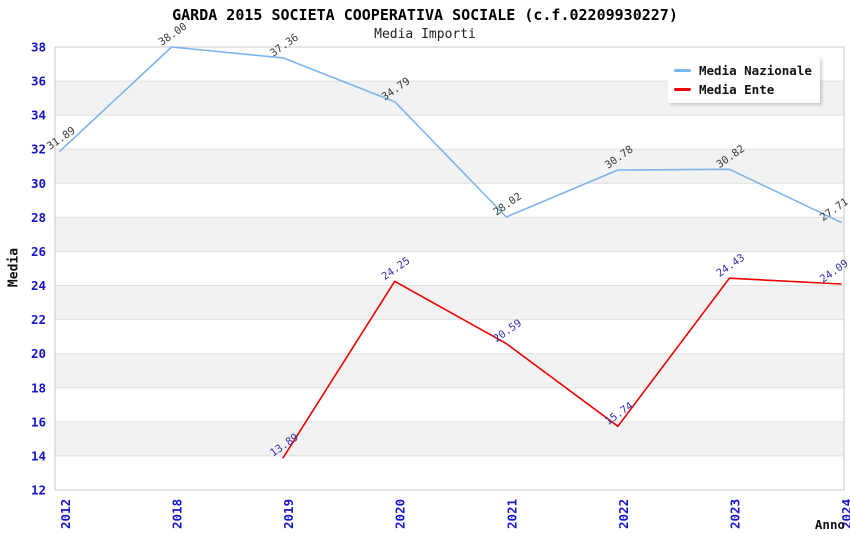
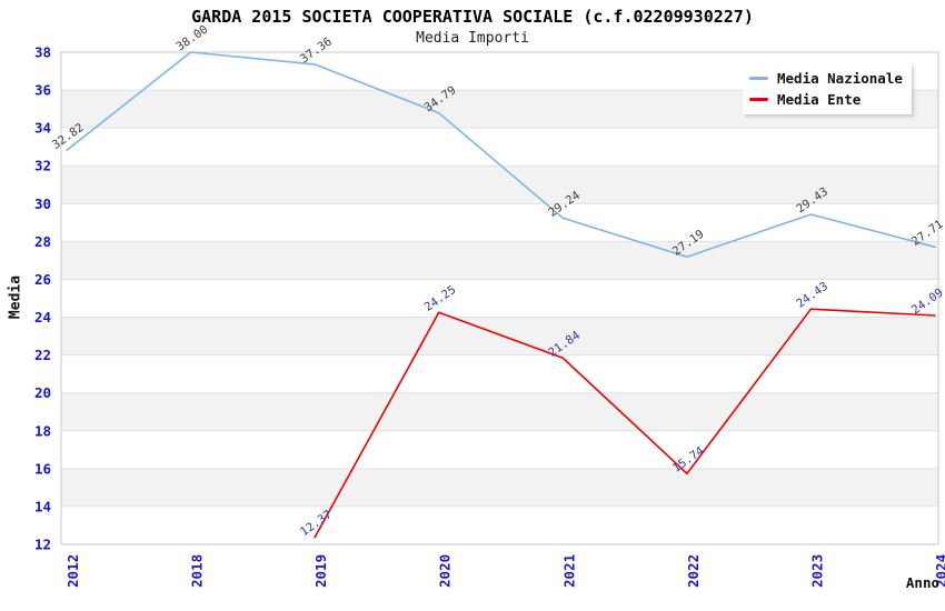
Media Nazionale/2012: 31.89 -> 32.82
Media Ente/2019: 13.89 -> 12.37
Media Nazionale/2021: 28.02 -> 29.24
Media Ente/2021: 20.59 -> 21.84
Media Nazionale/2022: 30.78 -> 27.19
Media Nazionale/2023: 30.82 -> 29.43
